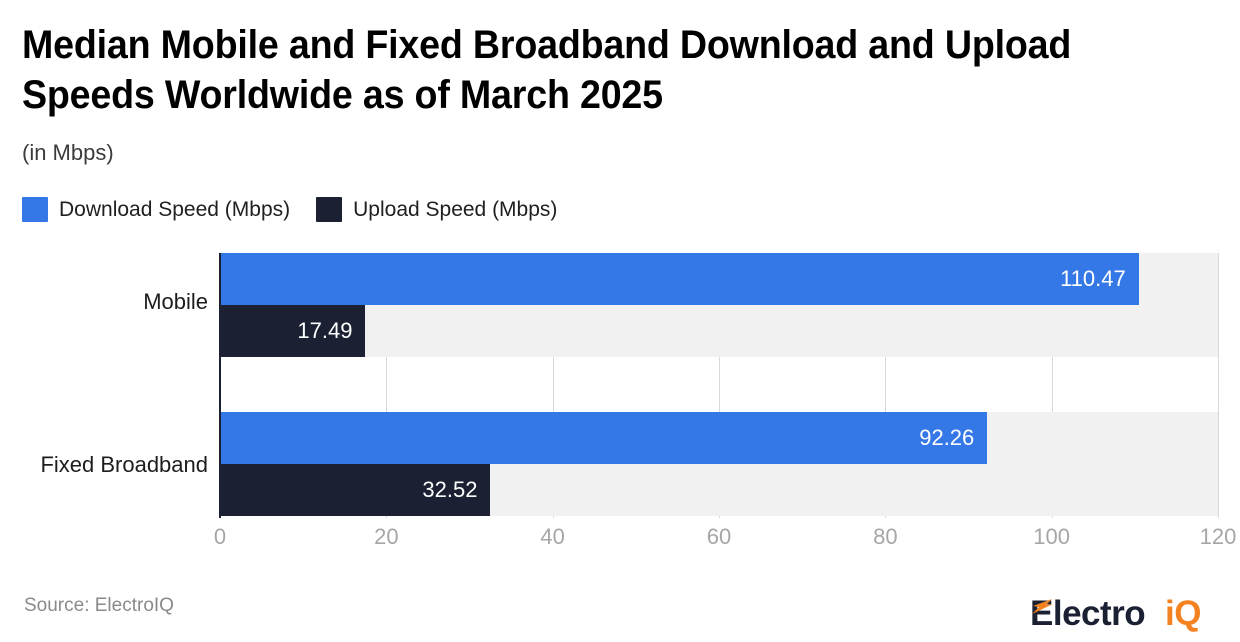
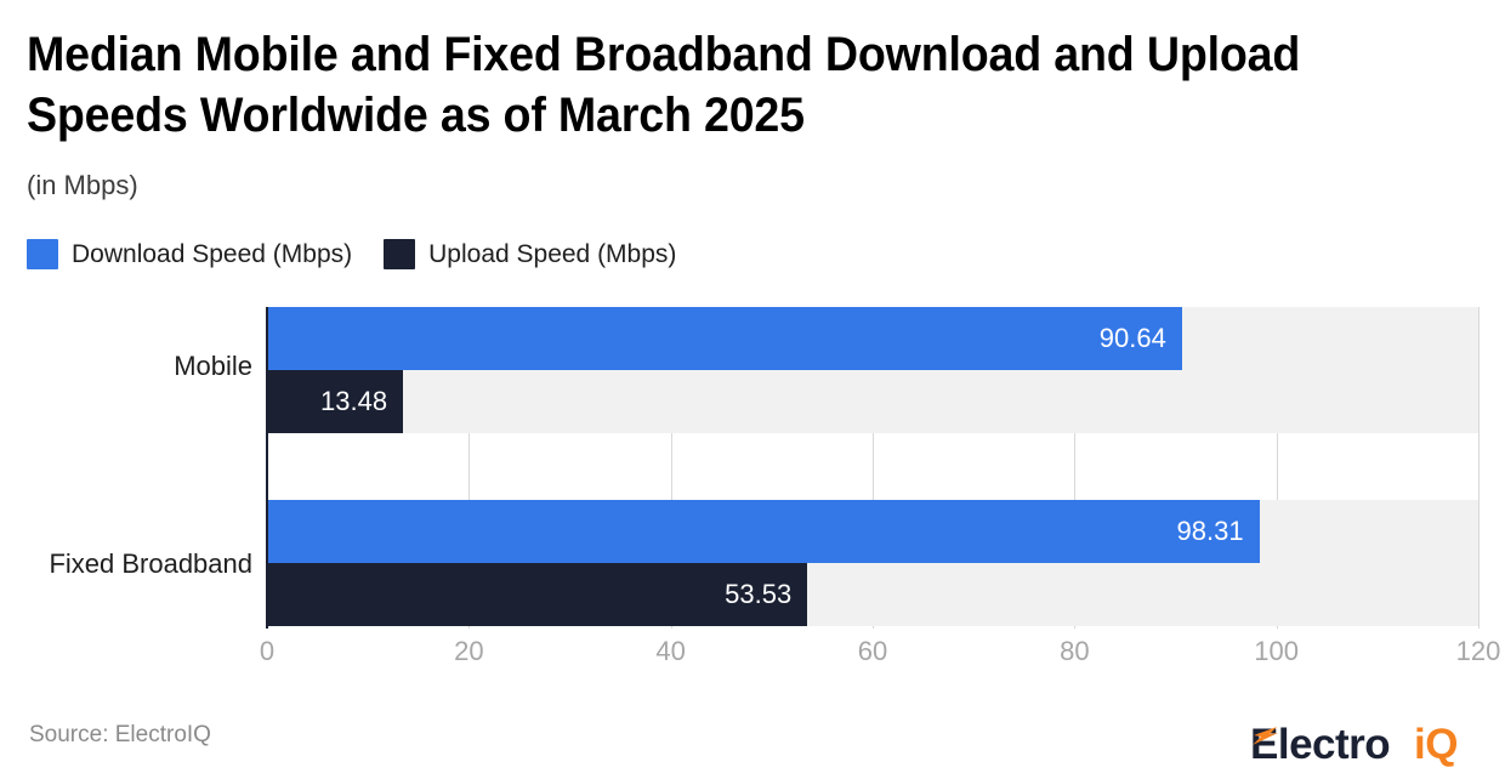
Download Speed (Mbps)/Mobile: 110.47 -> 90.64
Upload Speed (Mbps)/Mobile: 17.49 -> 13.48
Download Speed (Mbps)/Fixed Broadband: 92.26 -> 98.31
Upload Speed (Mbps)/Fixed Broadband: 32.52 -> 53.53
